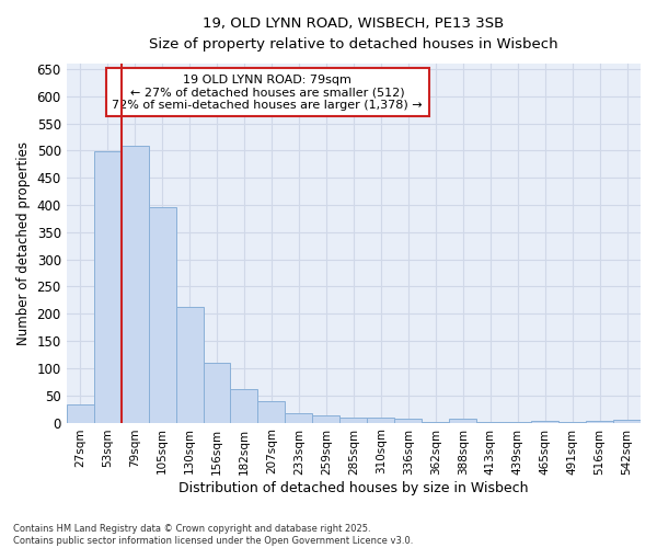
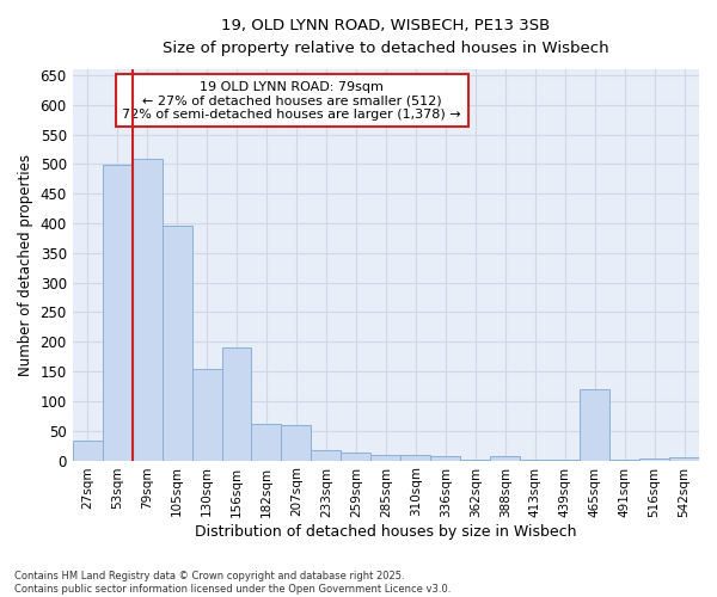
130sqm: 212 -> 155
156sqm: 110 -> 190
207sqm: 40 -> 60
465sqm: 3 -> 120
